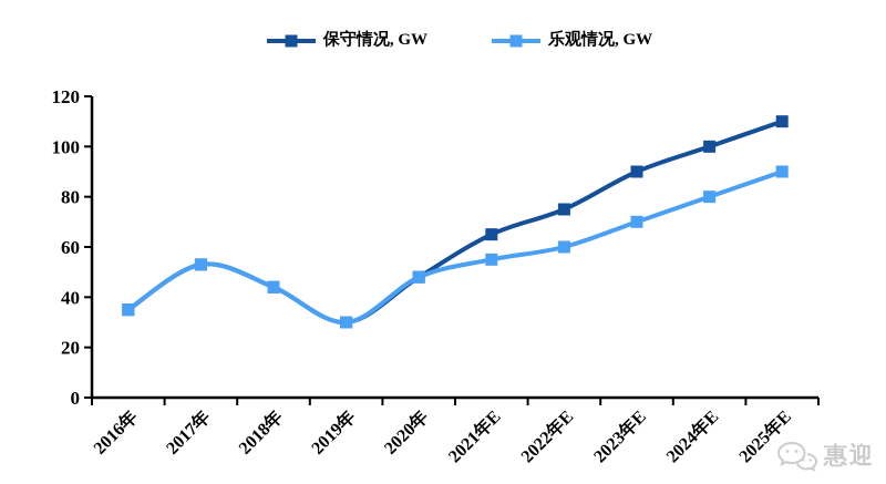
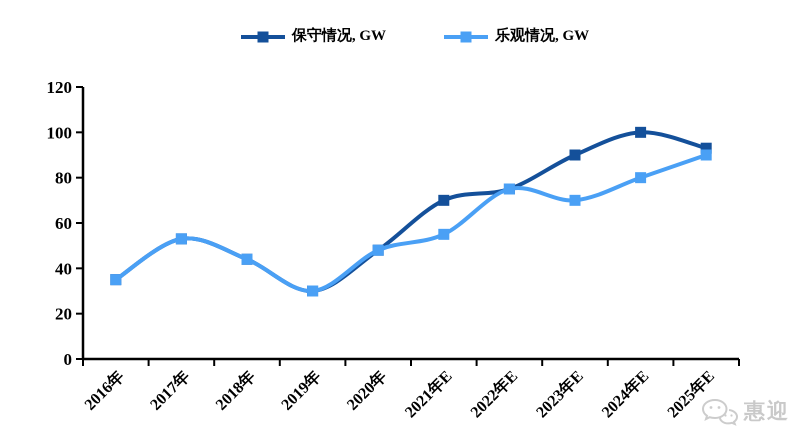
保守情况, GW/2021年E: 65 -> 70
乐观情况, GW/2022年E: 60 -> 75
保守情况, GW/2025年E: 110 -> 93
